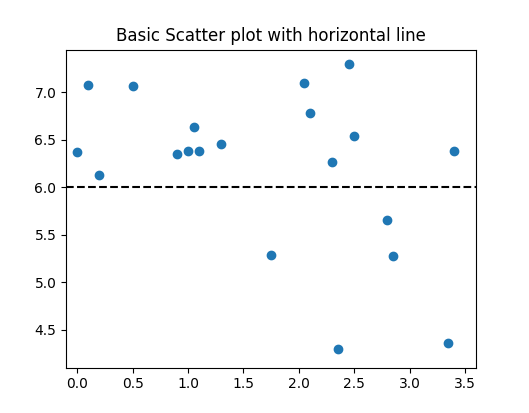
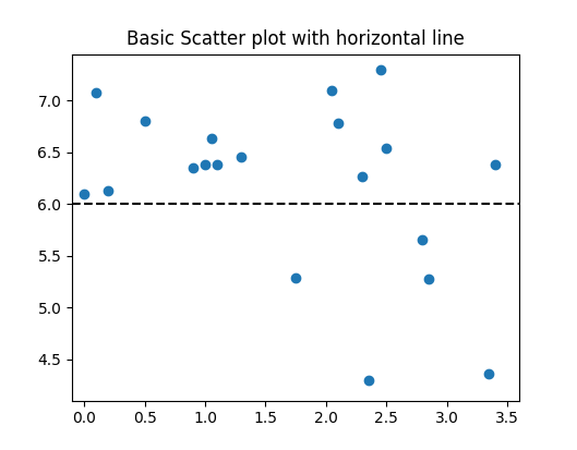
0.0: 6.37 -> 6.10
0.5: 7.07 -> 6.80
